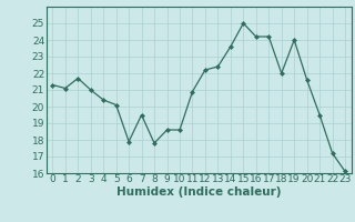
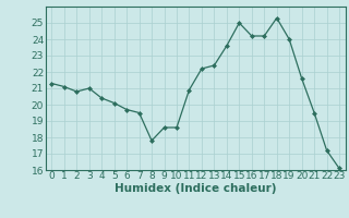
2: 21.7 -> 20.8
6: 17.9 -> 19.7
18: 22.0 -> 25.3
